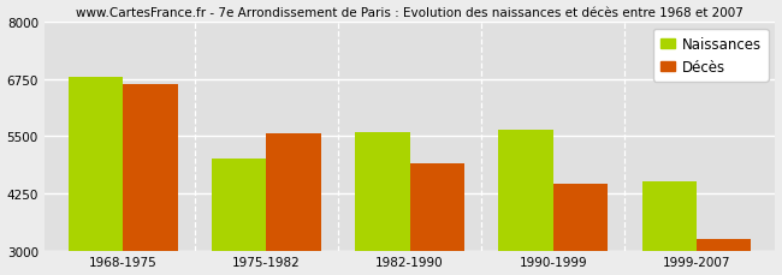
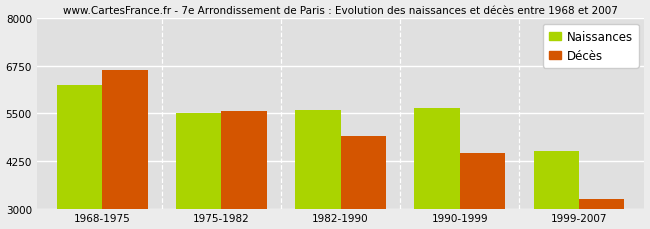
Naissances/1968-1975: 6800 -> 6250
Naissances/1975-1982: 5000 -> 5500
